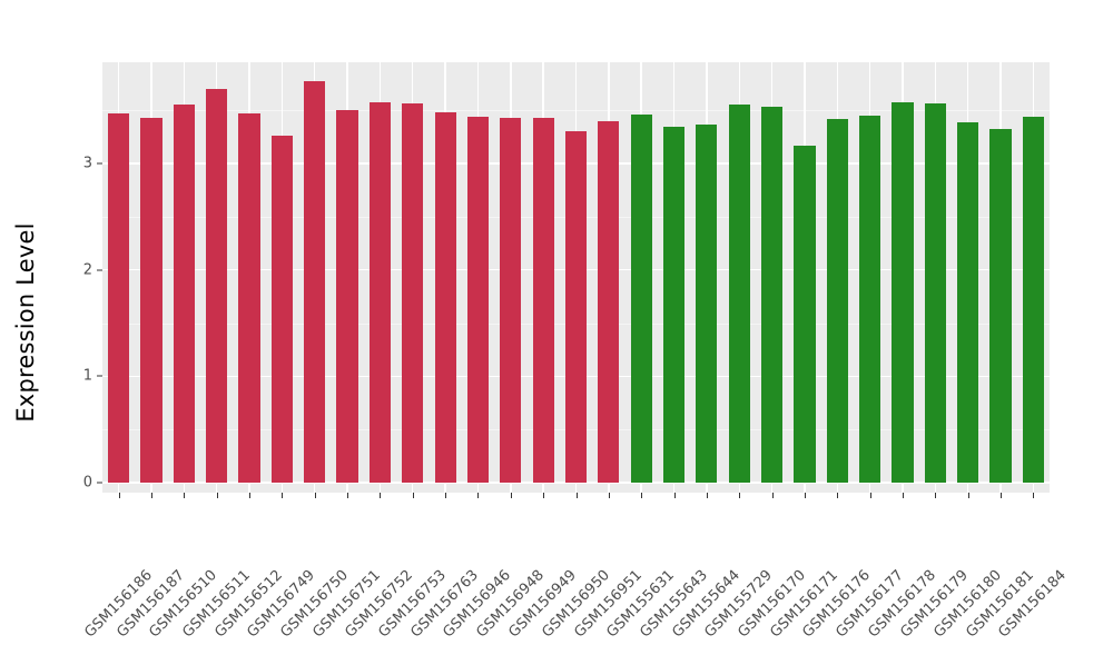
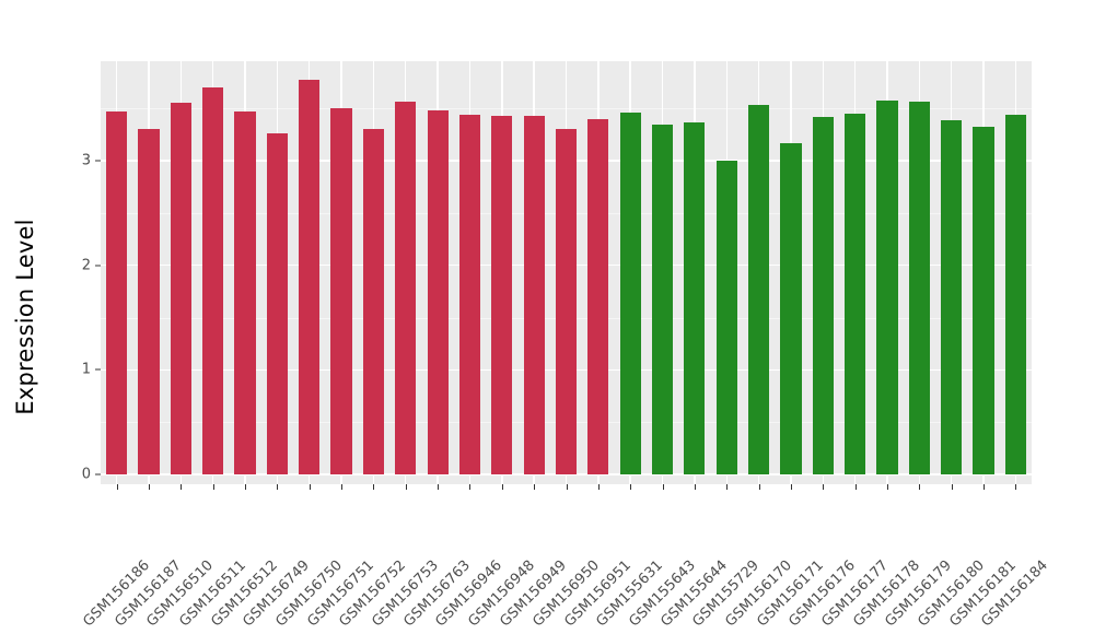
GSM156187: 3.4 -> 3.3
GSM156752: 3.6 -> 3.3
GSM155729: 3.5 -> 3.0
